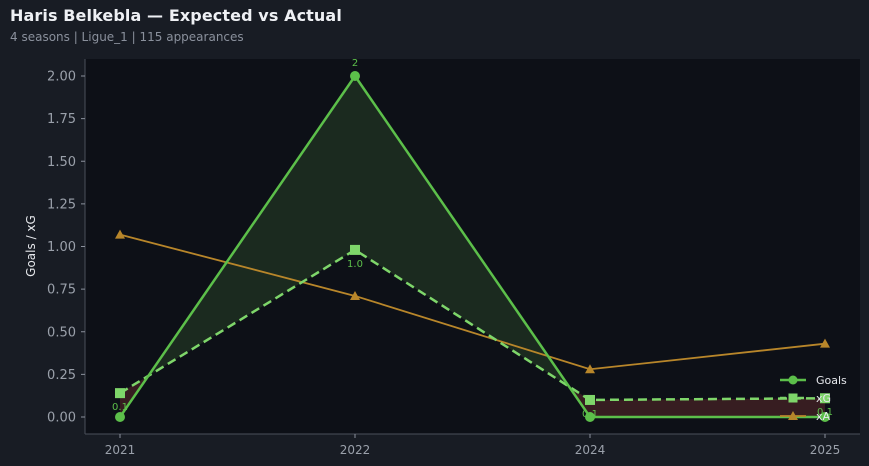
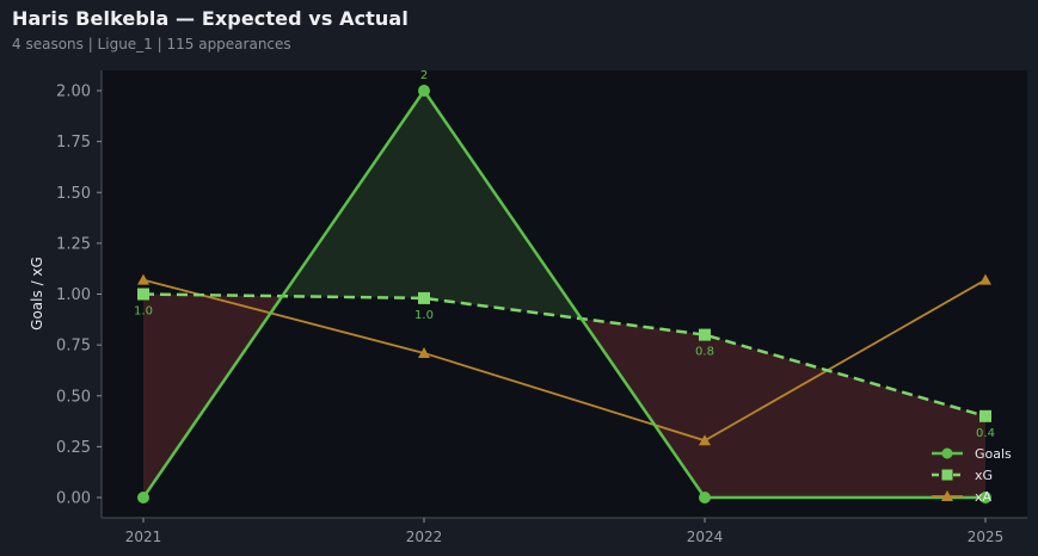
xG/2021: 0.1 -> 1.0
xG/2024: 0.1 -> 0.8
xG/2025: 0.1 -> 0.4
xA/2025: 0.43 -> 1.07
